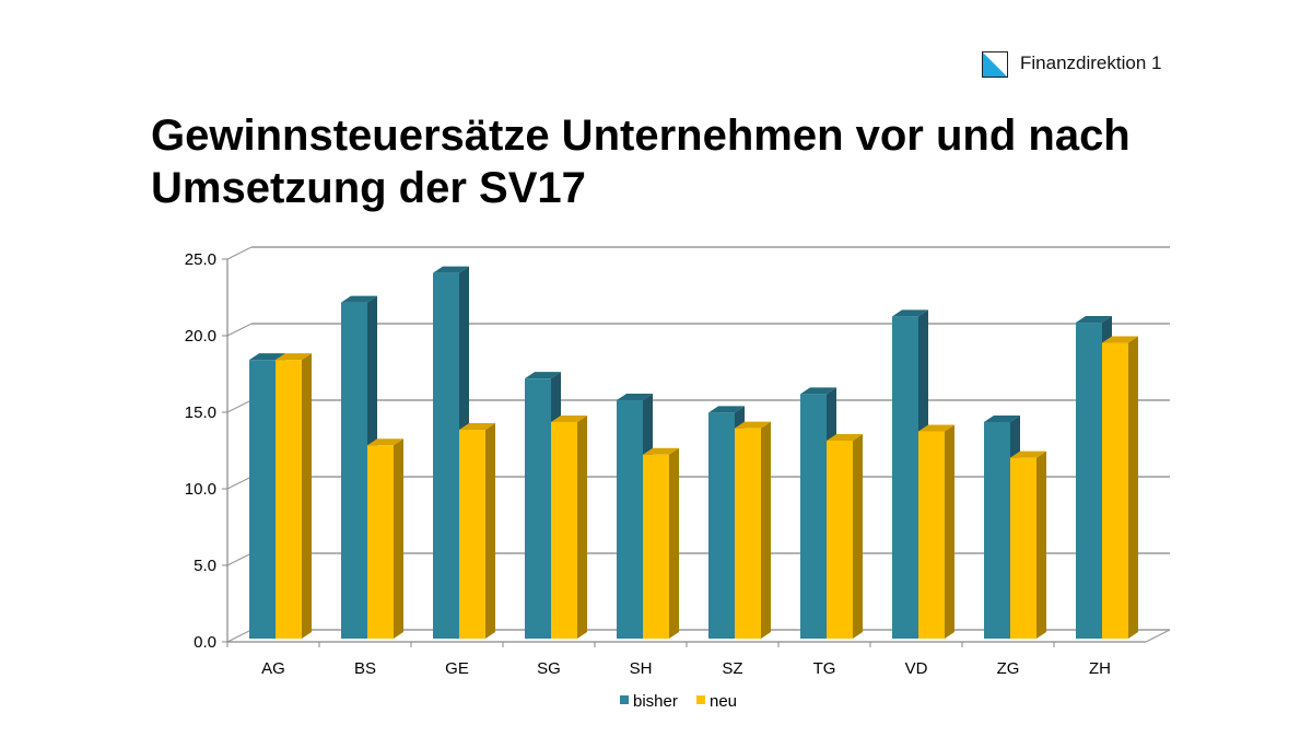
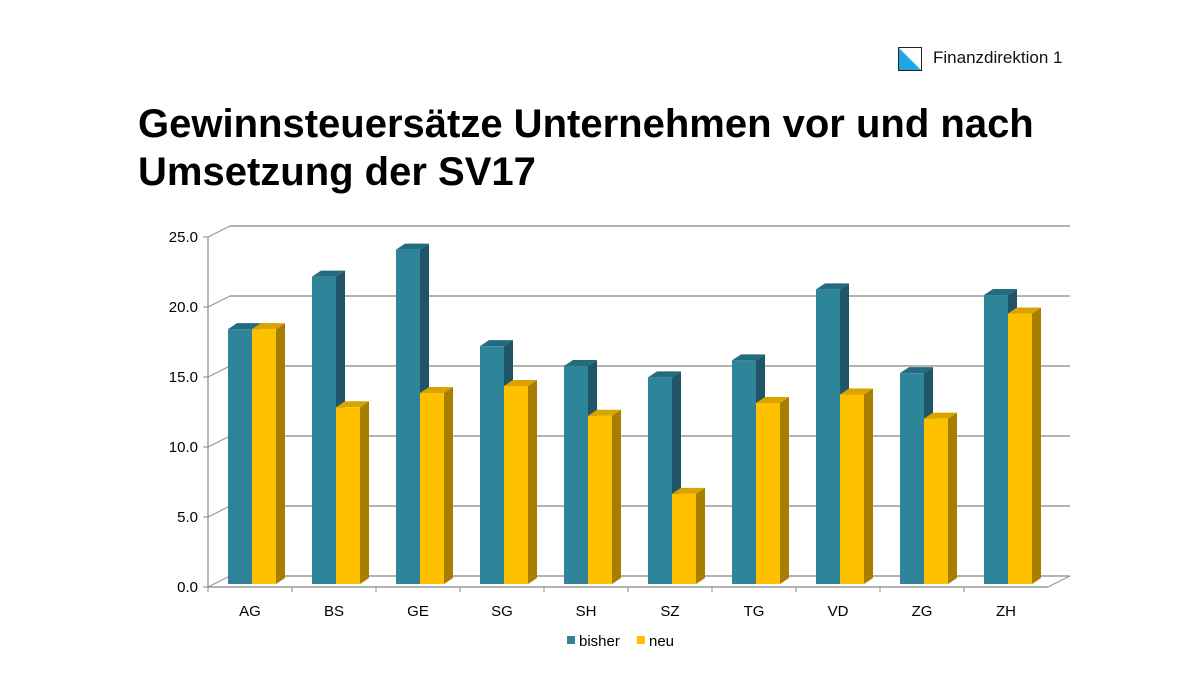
neu/SZ: 13.9 -> 6.7
bisher/ZG: 14.3 -> 15.2
